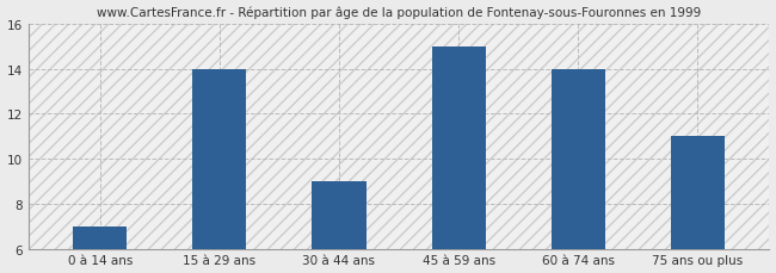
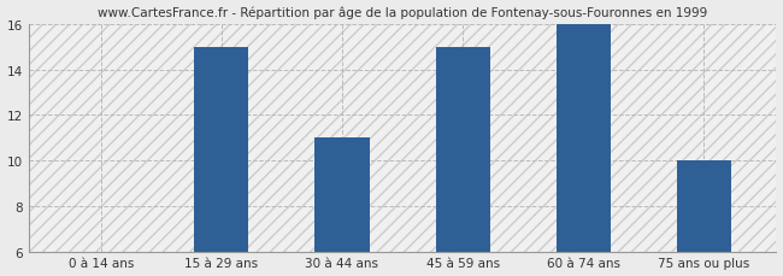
0 à 14 ans: 7 -> 6
15 à 29 ans: 14 -> 15
30 à 44 ans: 9 -> 11
60 à 74 ans: 14 -> 16
75 ans ou plus: 11 -> 10
